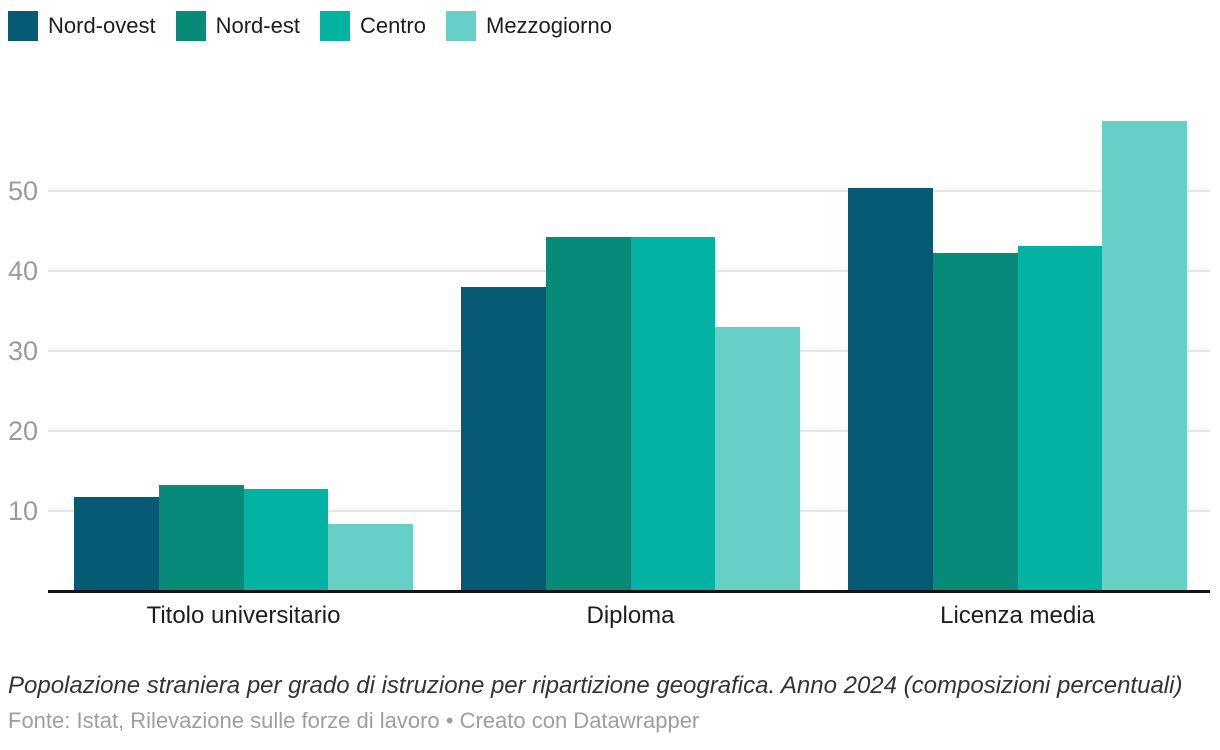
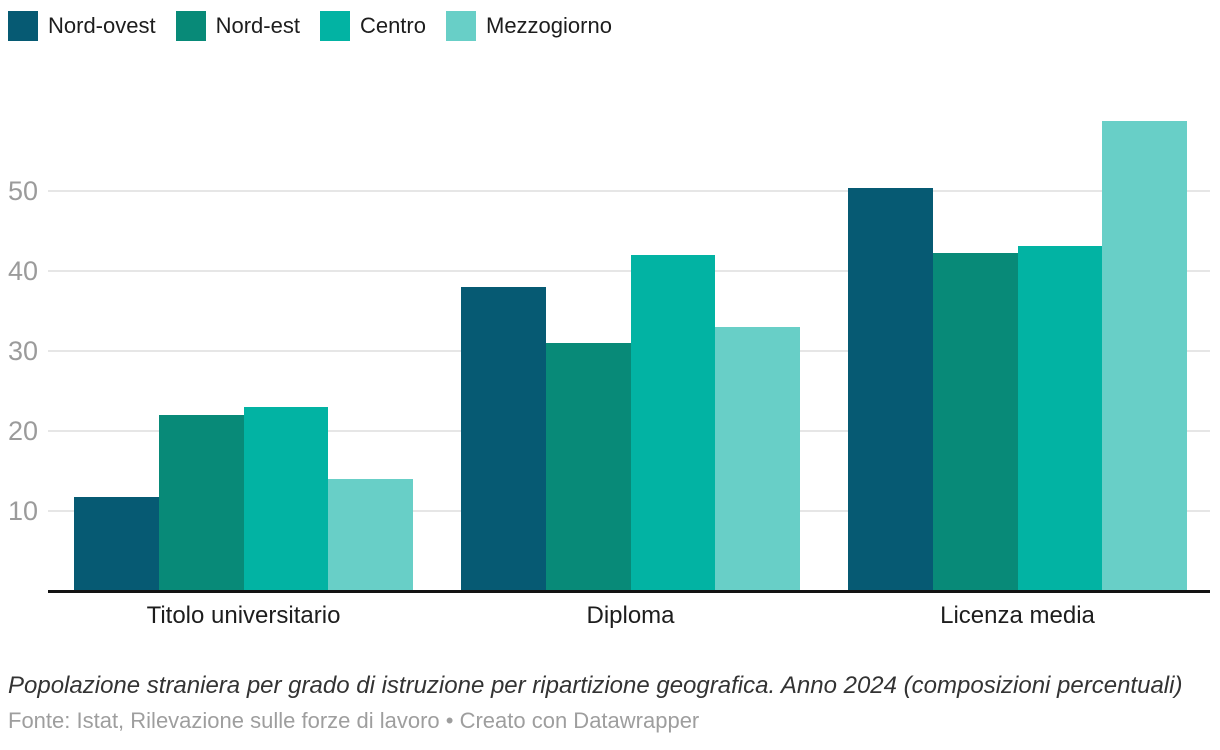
Nord-est/Titolo universitario: 13 -> 22
Centro/Titolo universitario: 13 -> 23
Mezzogiorno/Titolo universitario: 8 -> 14
Nord-est/Diploma: 44 -> 31
Centro/Diploma: 44 -> 42
